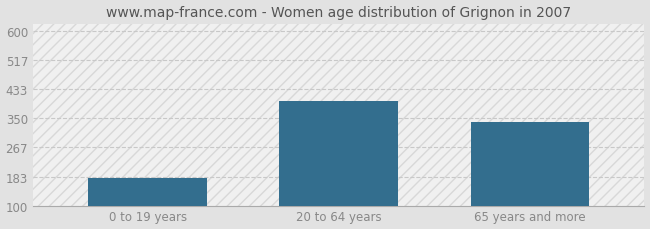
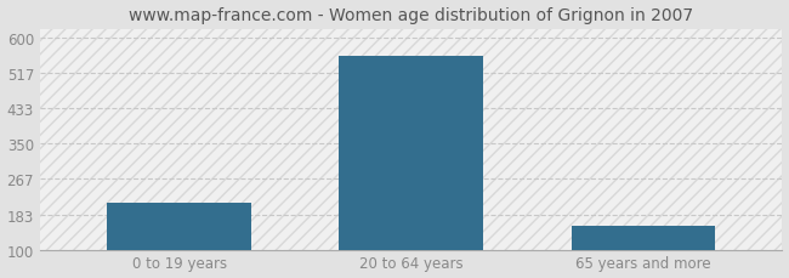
0 to 19 years: 180 -> 210
20 to 64 years: 400 -> 558
65 years and more: 340 -> 155
